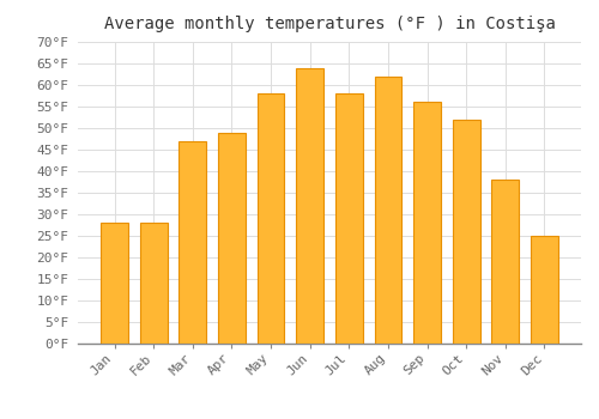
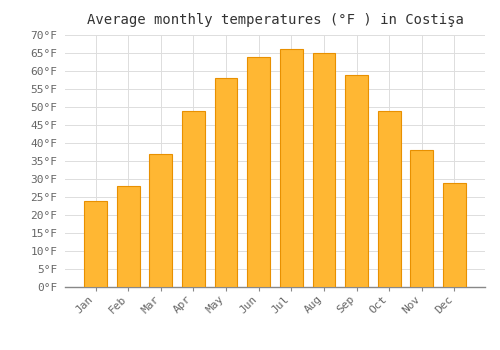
Jan: 28°F -> 24°F
Mar: 47°F -> 37°F
Jul: 58°F -> 66°F
Aug: 62°F -> 65°F
Sep: 56°F -> 59°F
Oct: 52°F -> 49°F
Dec: 25°F -> 29°F
